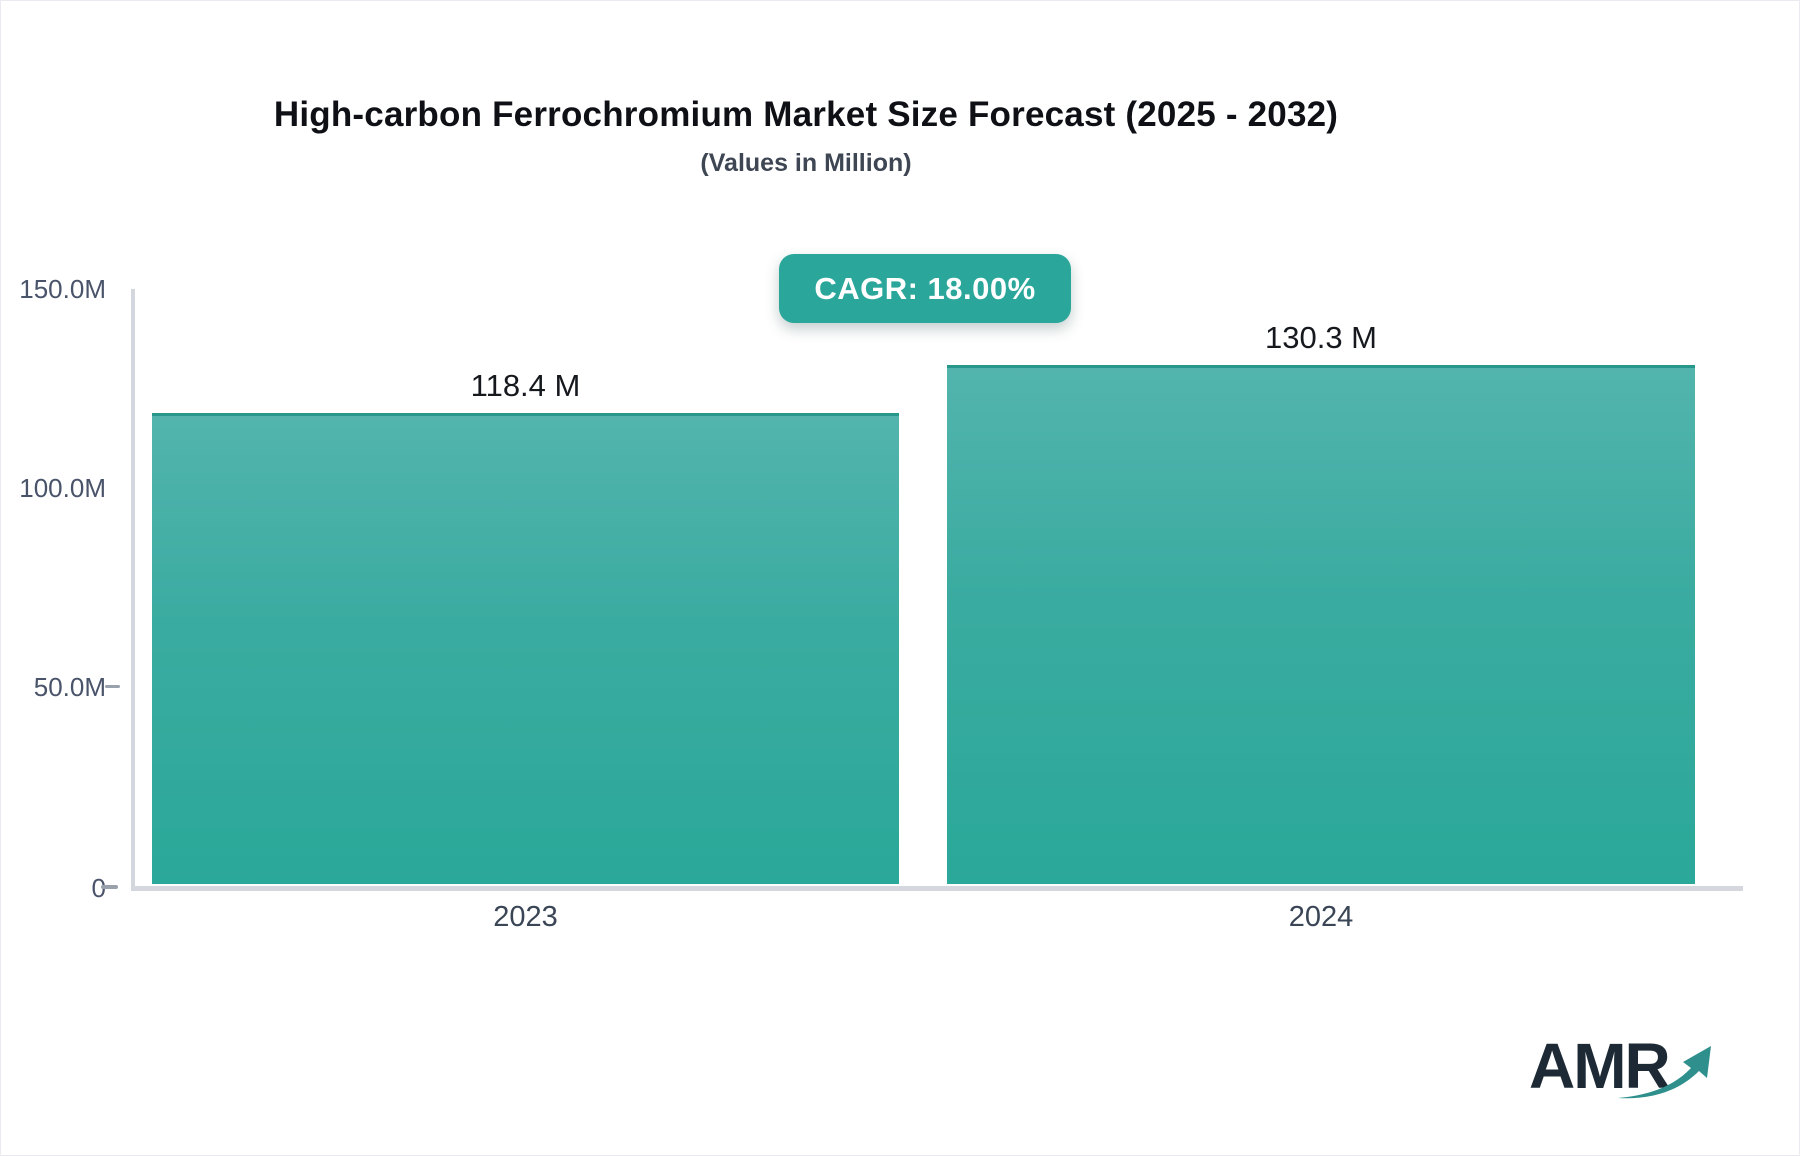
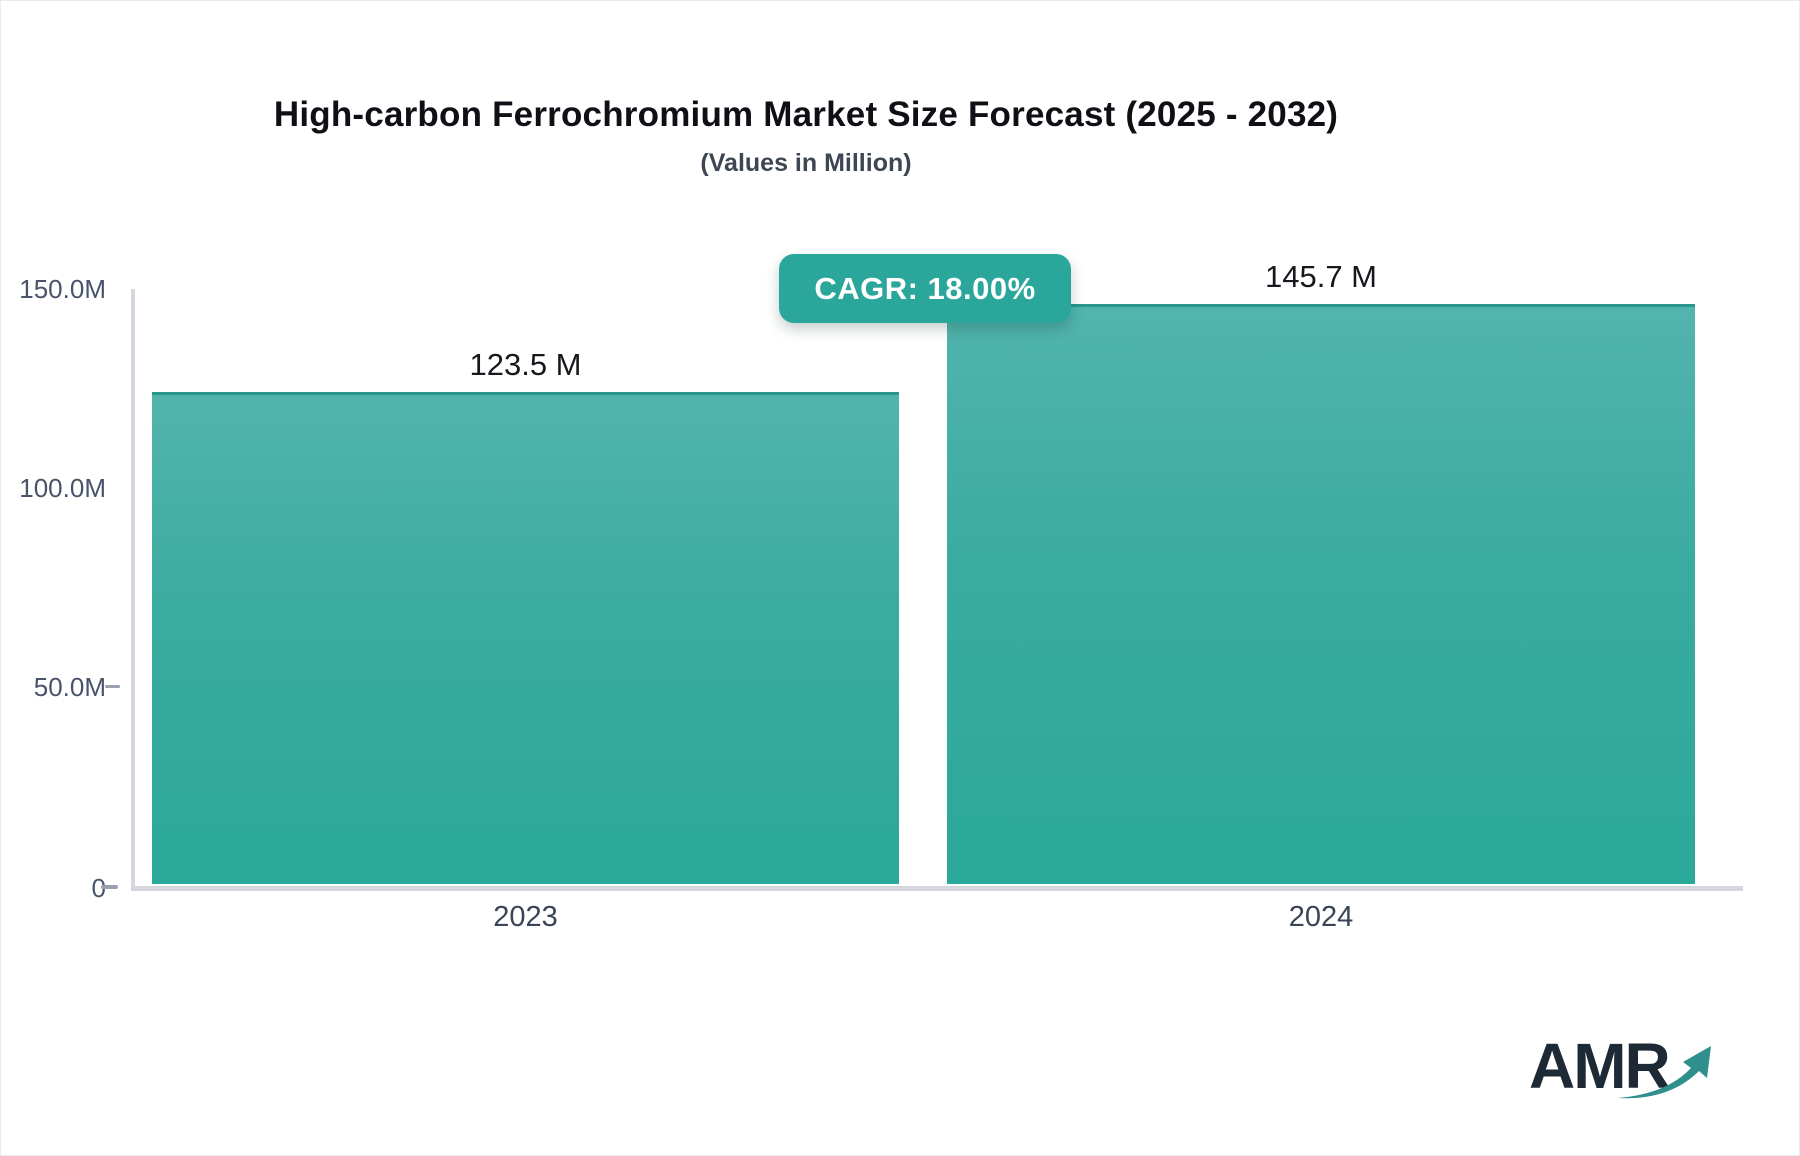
2023: 118.4 -> 123.5
2024: 130.3 -> 145.7
